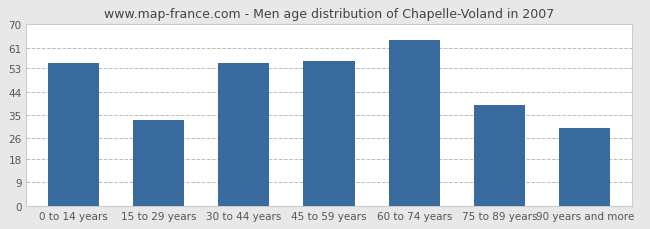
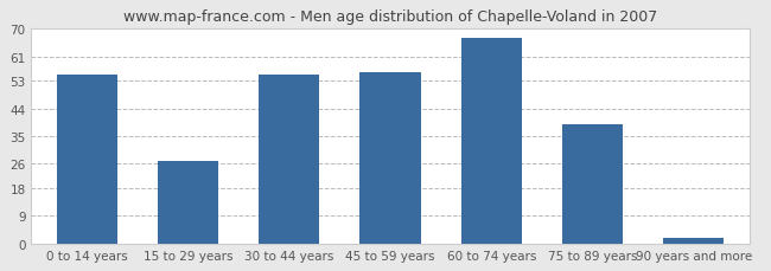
15 to 29 years: 33 -> 27
60 to 74 years: 64 -> 67
90 years and more: 30 -> 2
